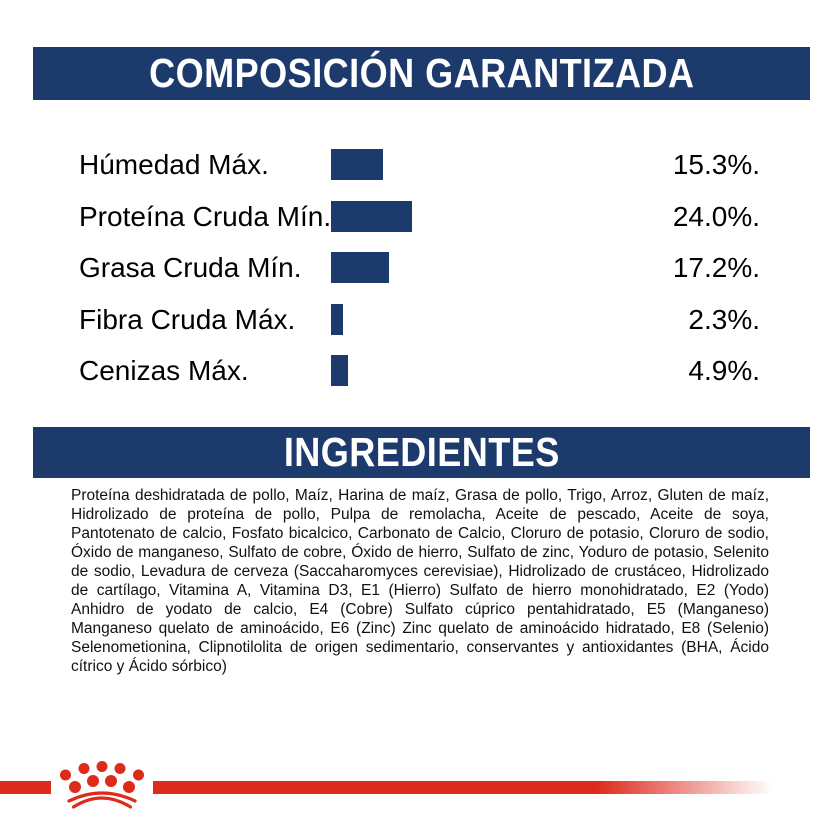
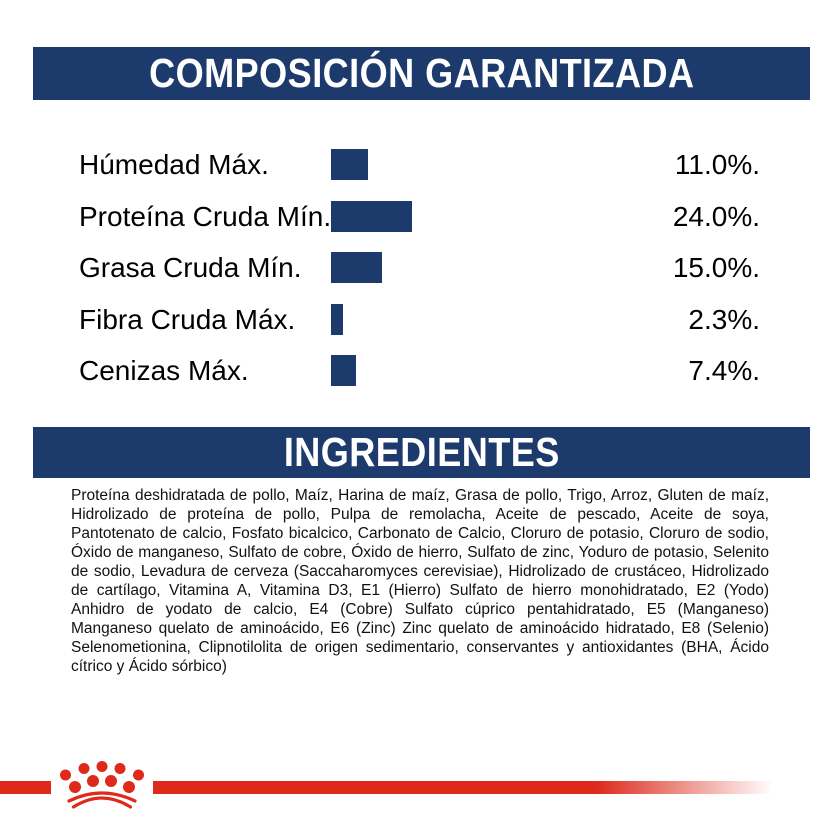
Húmedad Máx.: 15.3% -> 11.0%
Grasa Cruda Mín.: 17.2% -> 15.0%
Cenizas Máx.: 4.9% -> 7.4%
